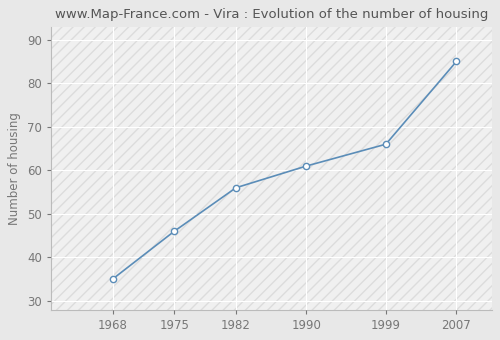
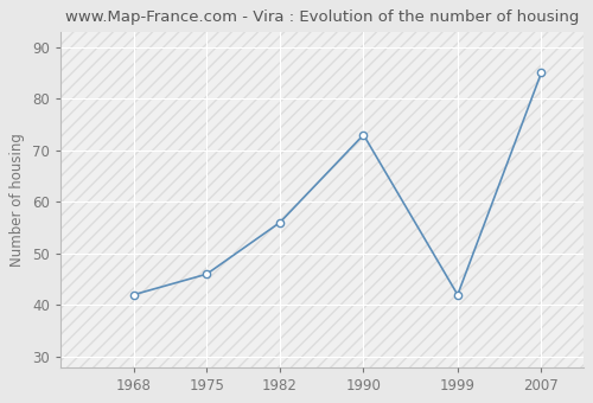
1968: 35 -> 42
1990: 61 -> 73
1999: 66 -> 42
